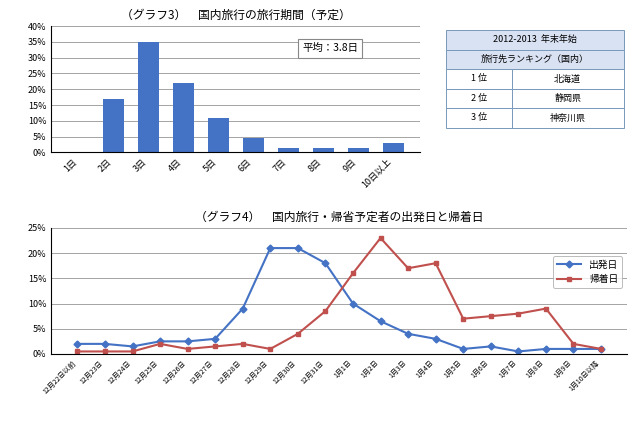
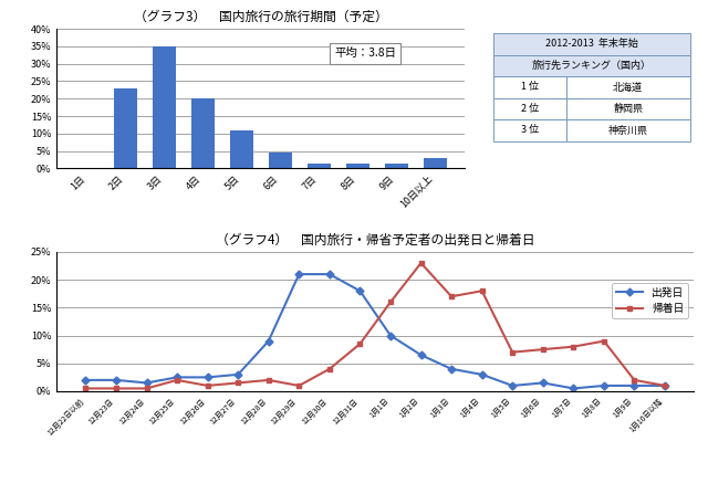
（グラフ3） 国内旅行の旅行期間（予定）/2日: 17.0% -> 23.0%
（グラフ3） 国内旅行の旅行期間（予定）/4日: 22.0% -> 20.0%
